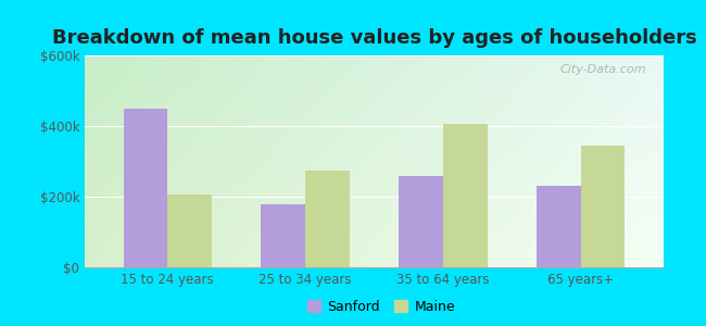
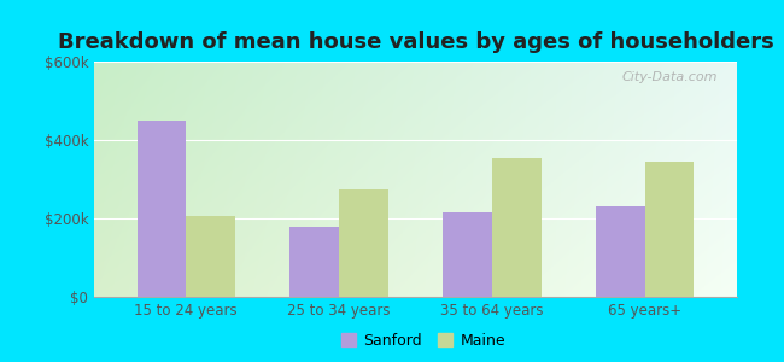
Sanford/35 to 64 years: $260k -> $215k
Maine/35 to 64 years: $405k -> $355k
